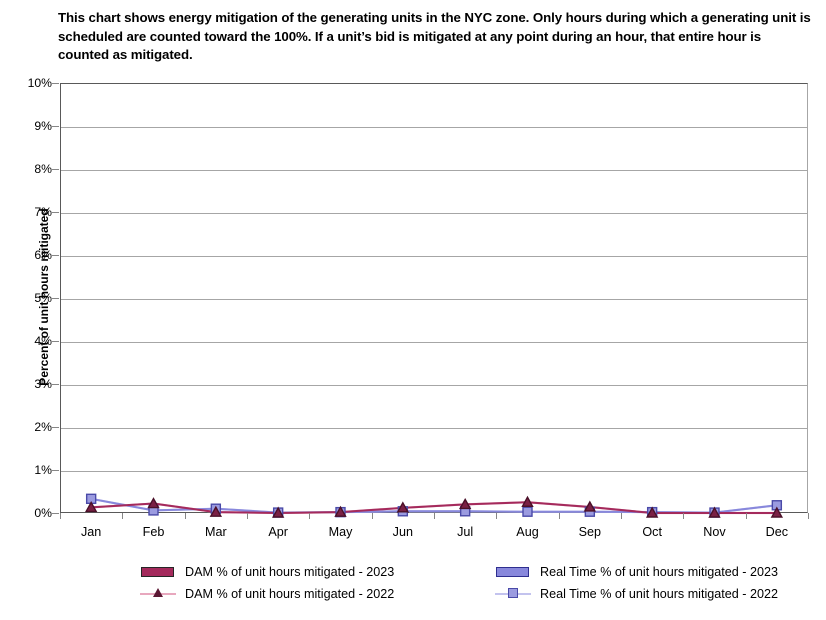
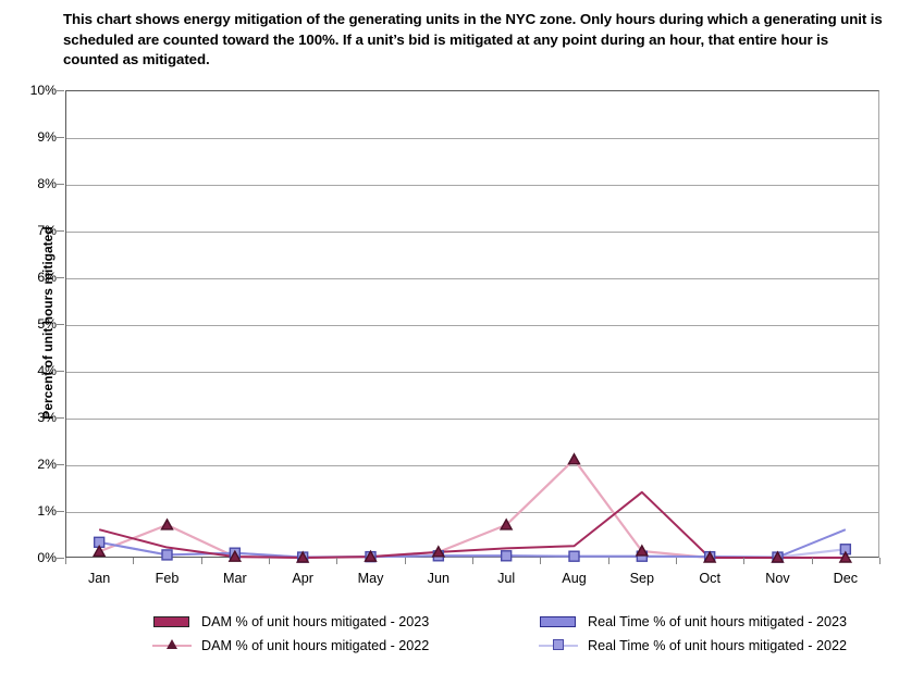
DAM % of unit hours mitigated - 2023/Jan: 0.1% -> 0.6%
DAM % of unit hours mitigated - 2022/Feb: 0.2% -> 0.7%
DAM % of unit hours mitigated - 2022/Jul: 0.2% -> 0.7%
DAM % of unit hours mitigated - 2022/Aug: 0.2% -> 2.1%
DAM % of unit hours mitigated - 2023/Sep: 0.1% -> 1.4%
Real Time % of unit hours mitigated - 2023/Dec: 0.2% -> 0.6%
